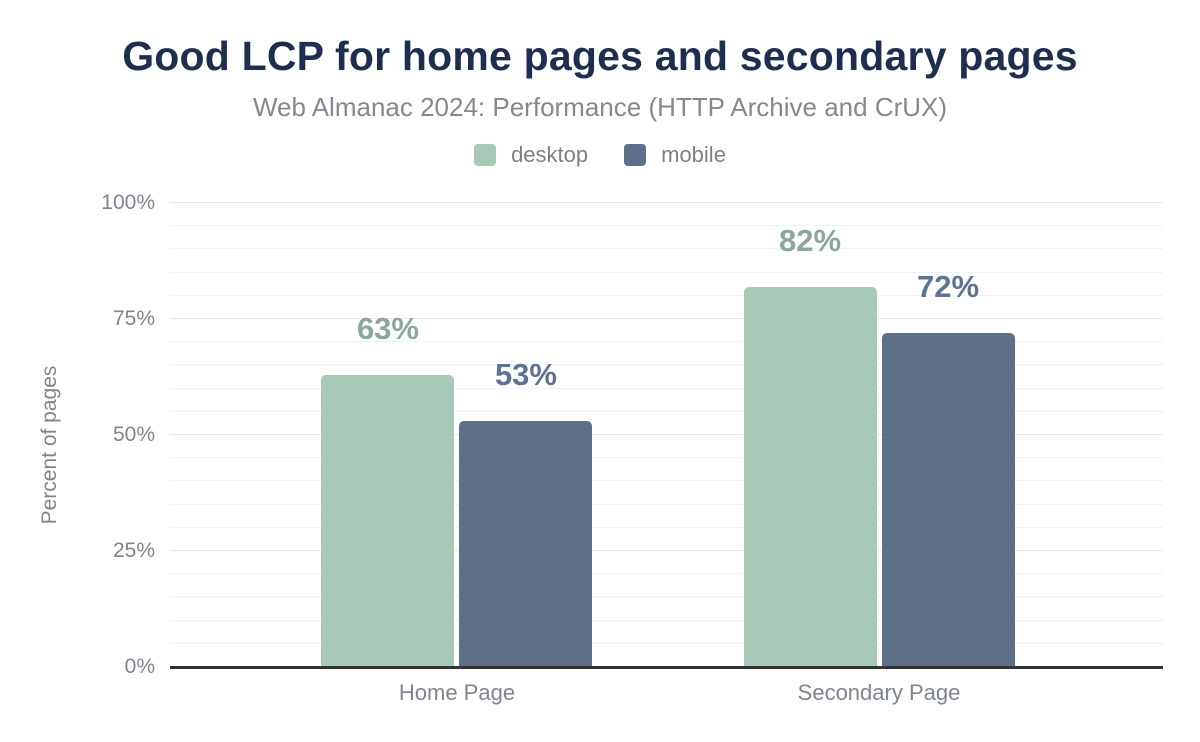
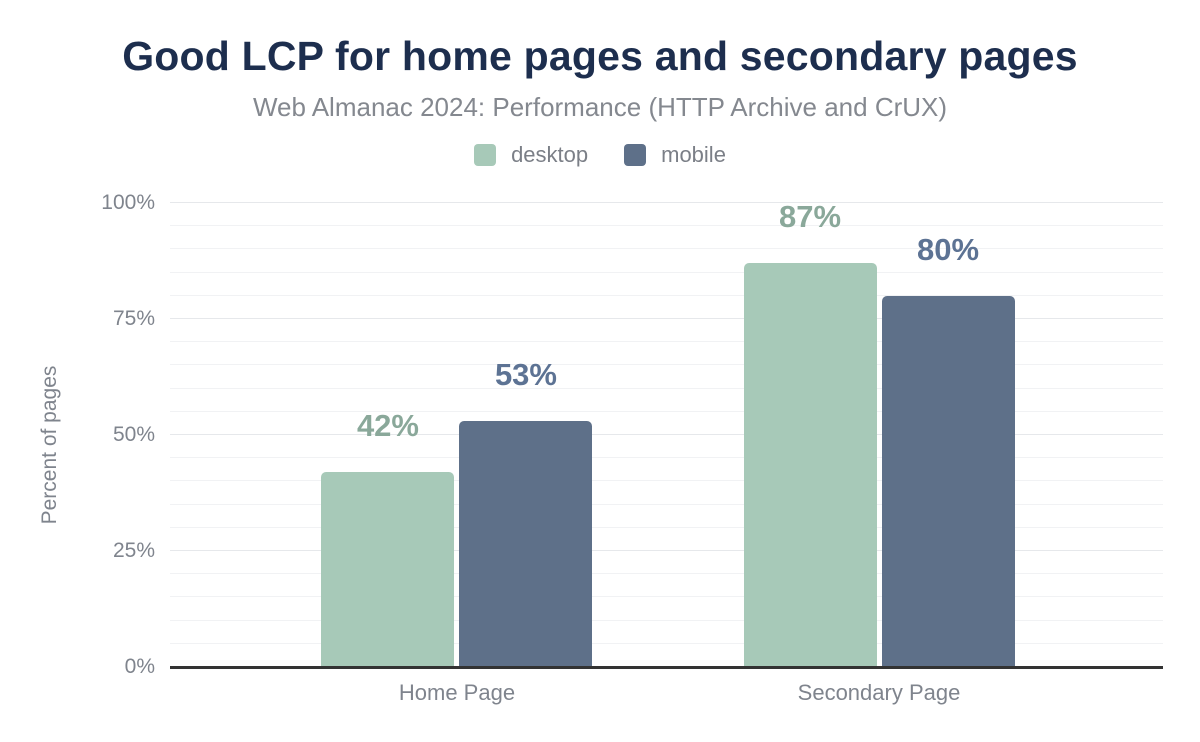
desktop/Home Page: 63% -> 42%
desktop/Secondary Page: 82% -> 87%
mobile/Secondary Page: 72% -> 80%
